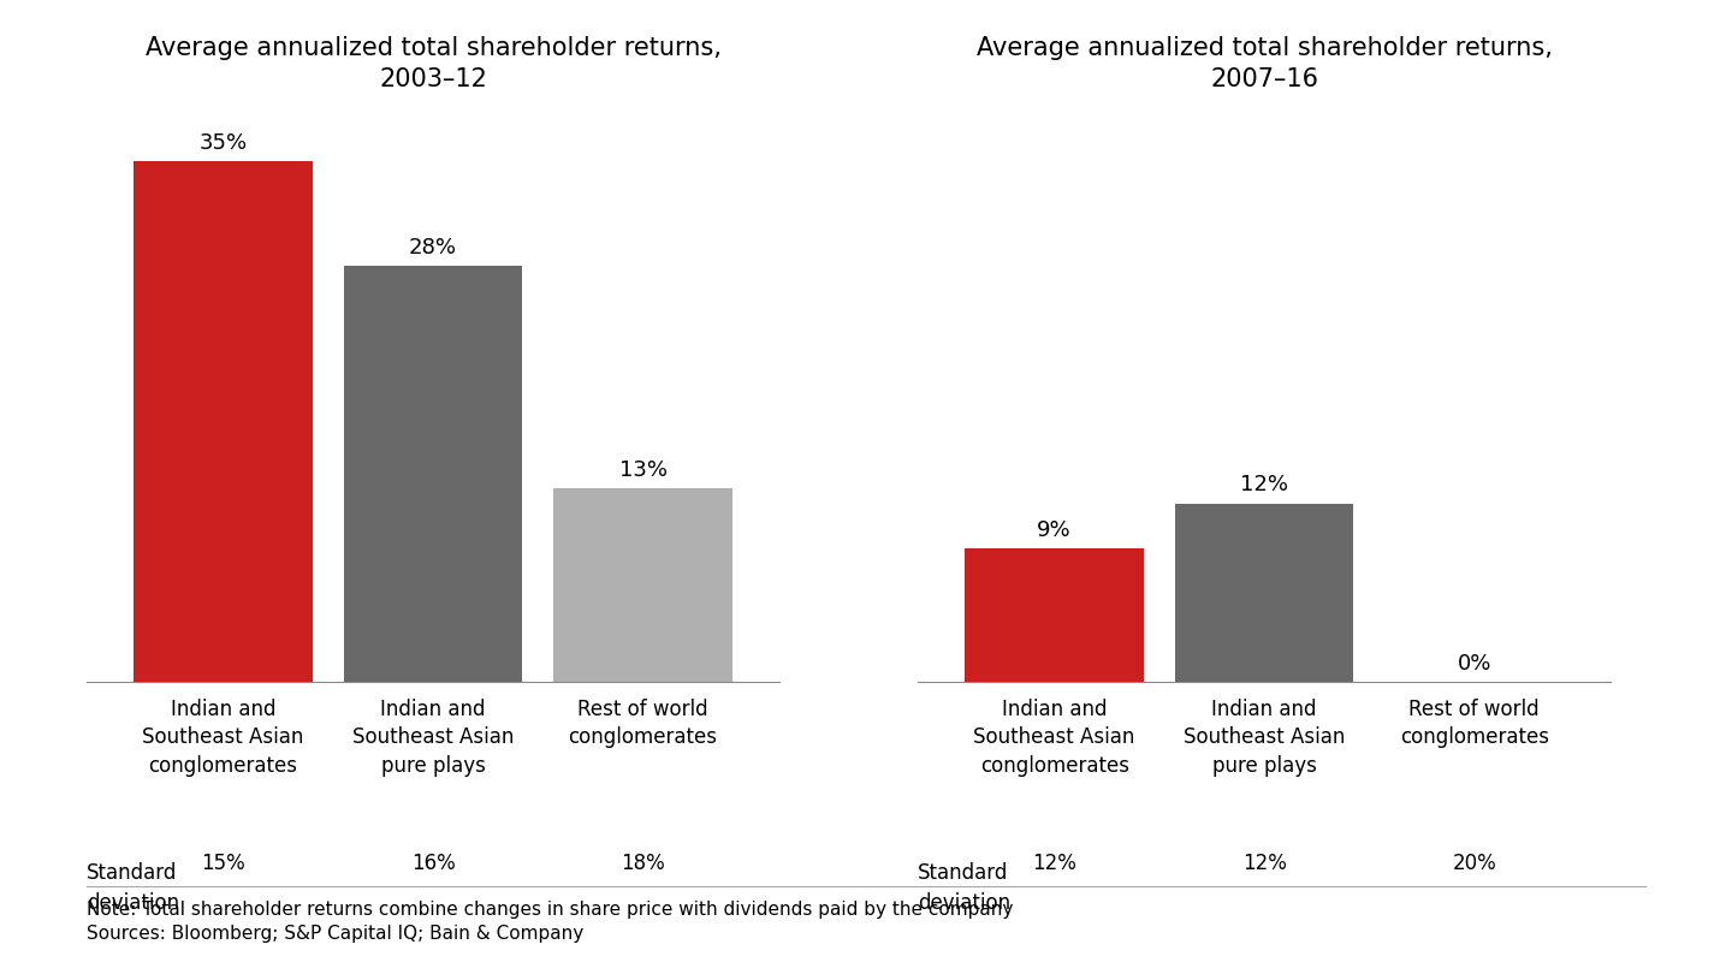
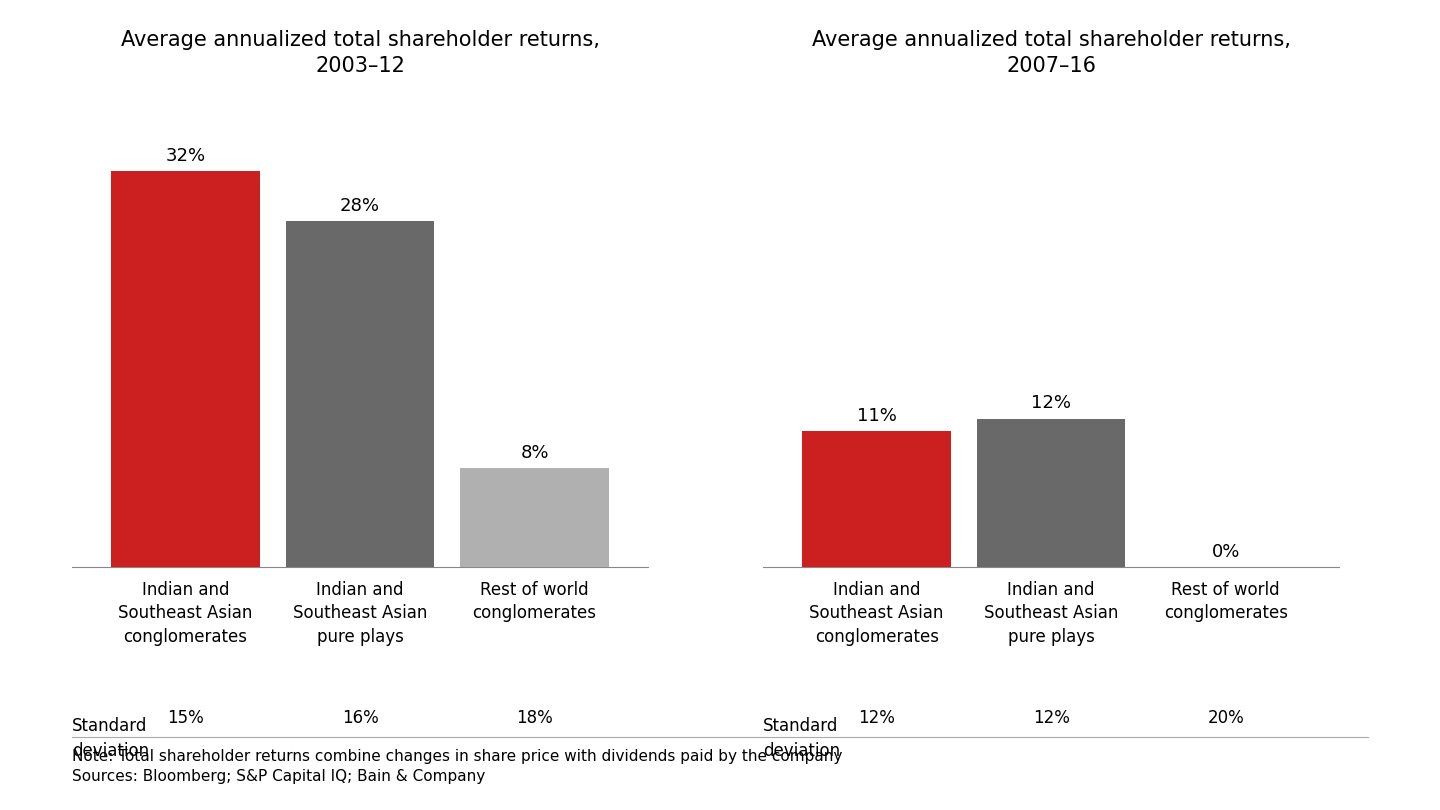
Average annualized total shareholder returns, 2003–12/Indian and Southeast Asian conglomerates: 35% -> 32%
Average annualized total shareholder returns, 2003–12/Rest of world conglomerates: 13% -> 8%
Average annualized total shareholder returns, 2007–16/Indian and Southeast Asian conglomerates: 9% -> 11%
